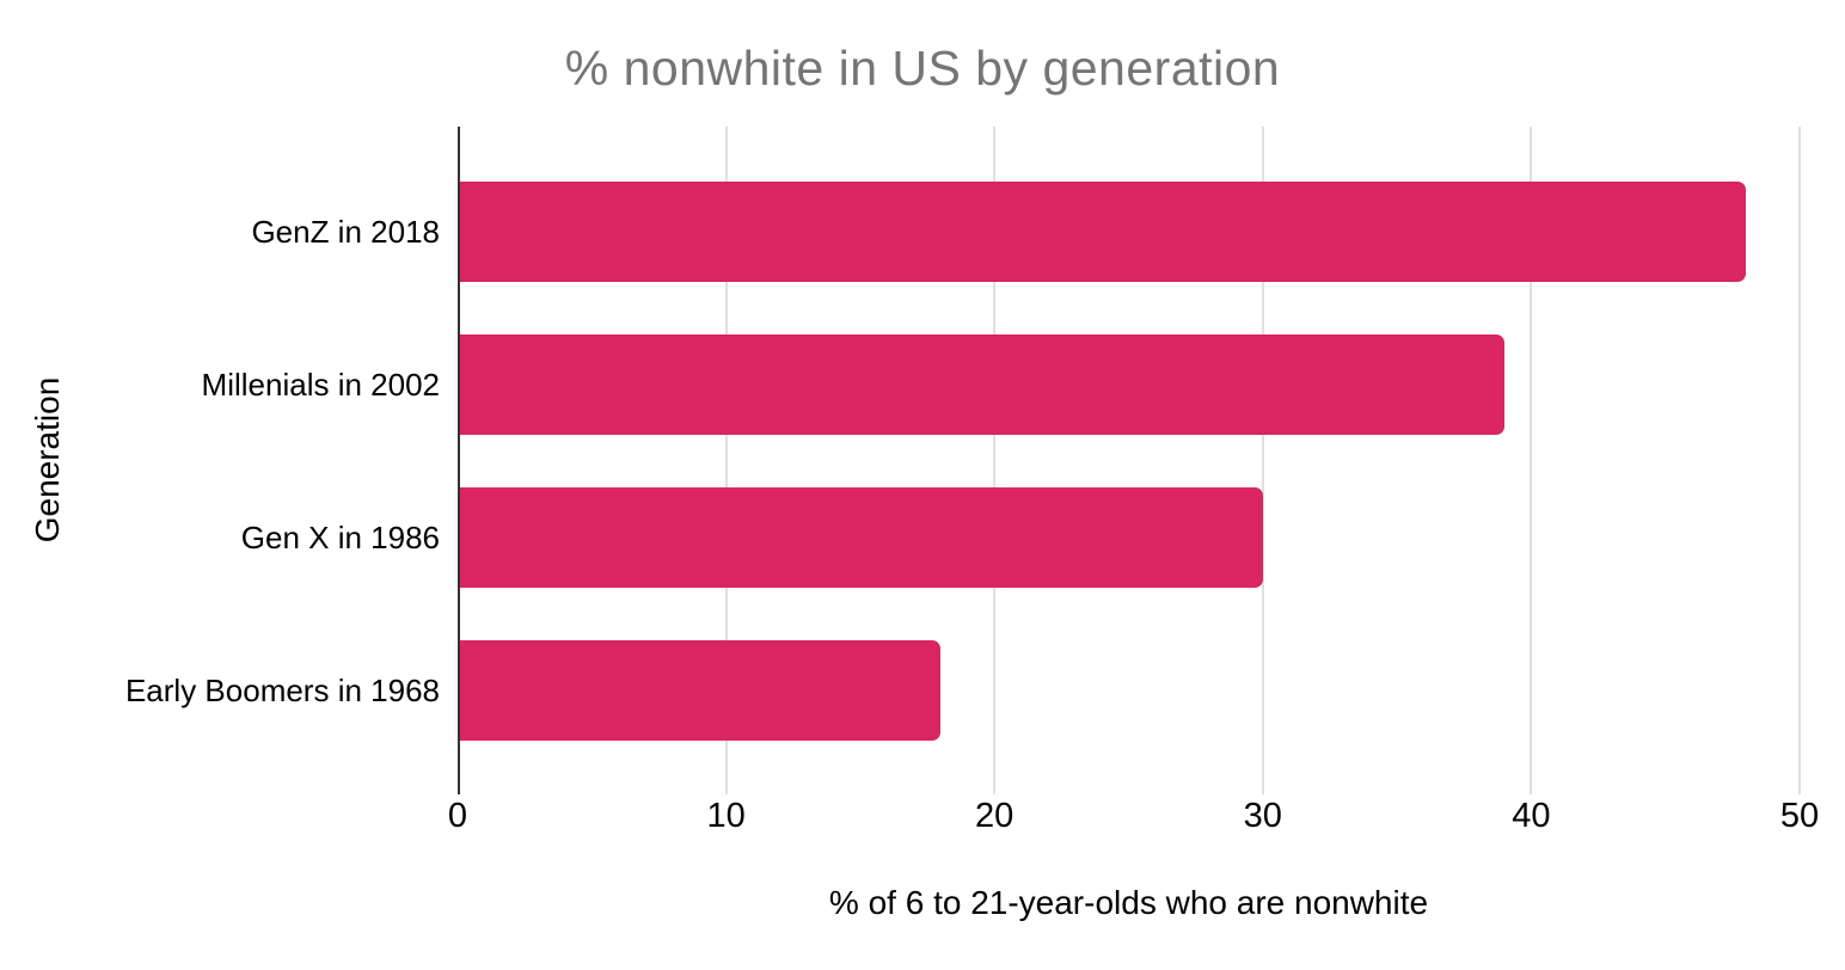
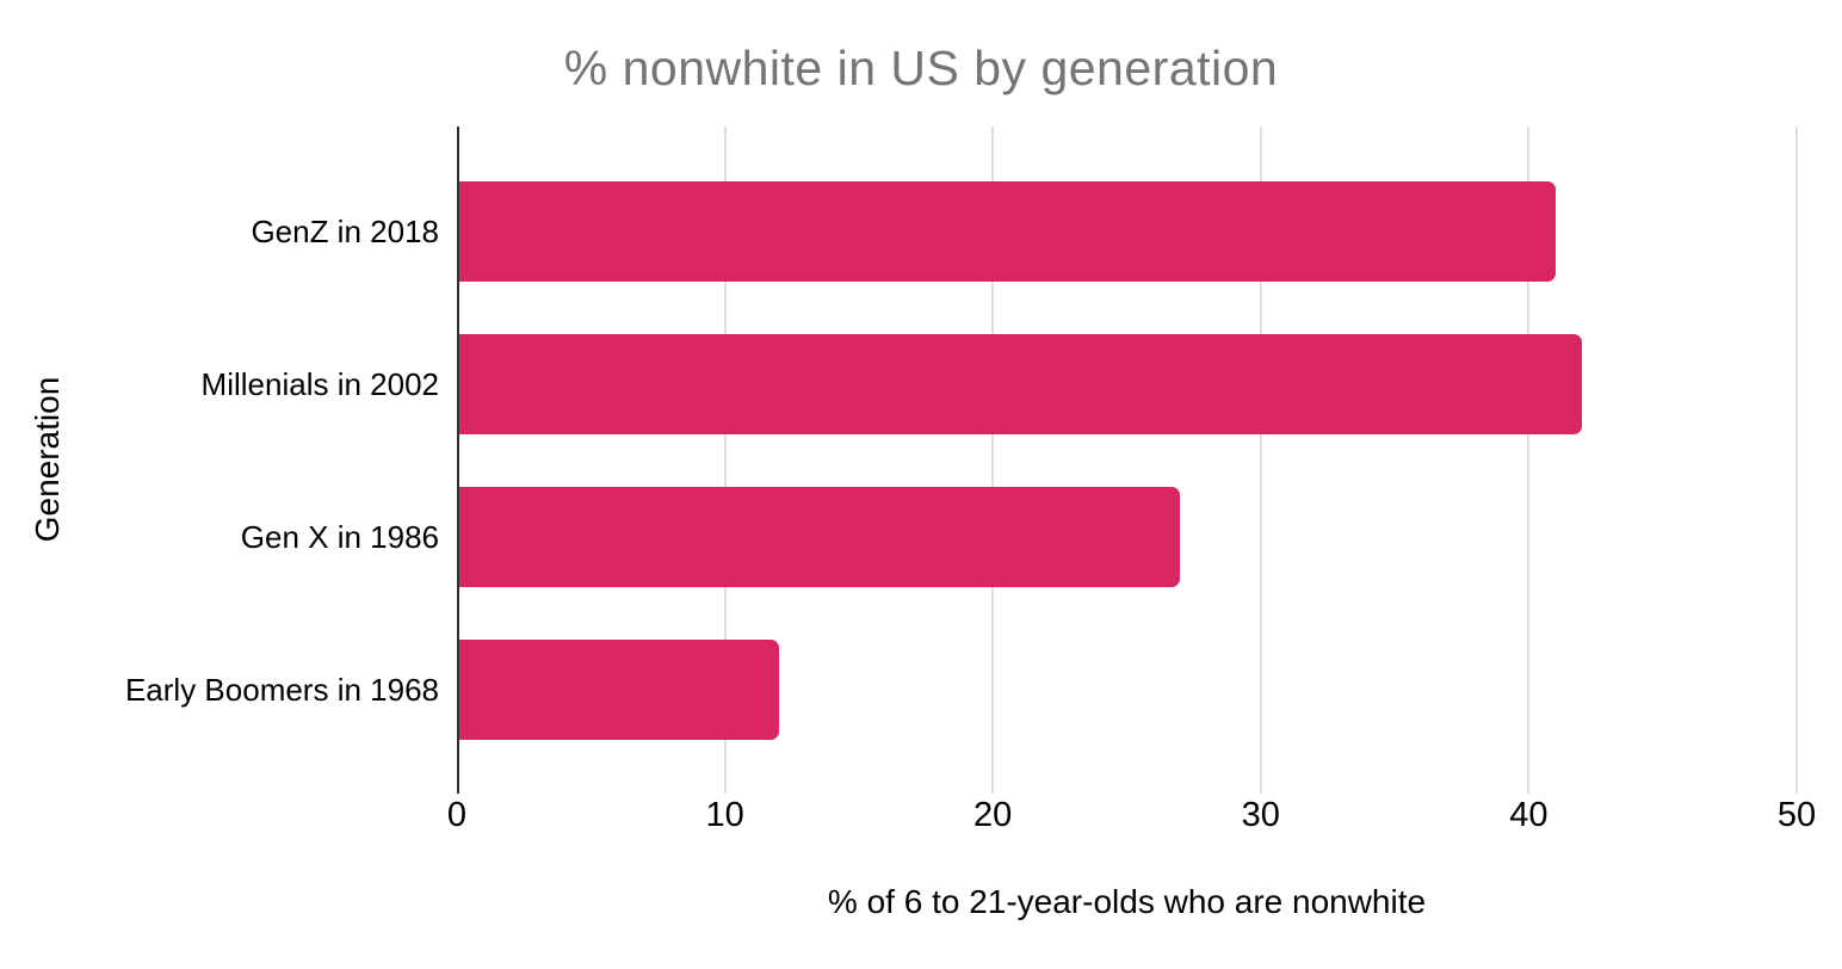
GenZ in 2018: 48 -> 41
Millenials in 2002: 39 -> 42
Gen X in 1986: 30 -> 27
Early Boomers in 1968: 18 -> 12
